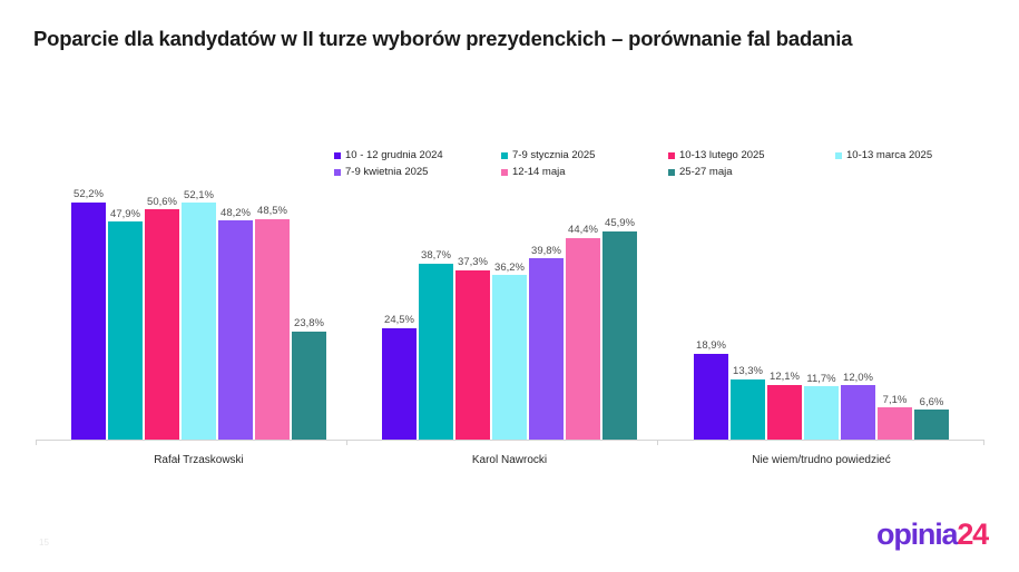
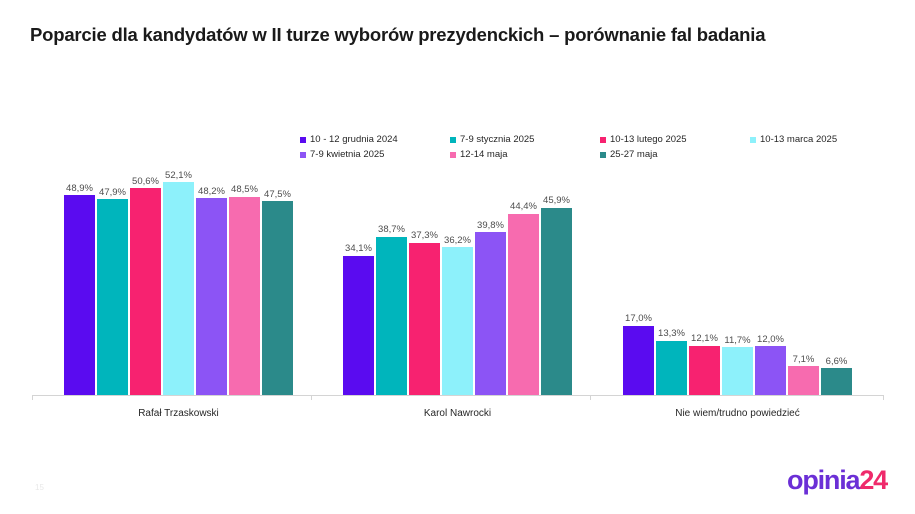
10 - 12 grudnia 2024/Rafał Trzaskowski: 52,2% -> 48,9%
25-27 maja/Rafał Trzaskowski: 23,8% -> 47,5%
10 - 12 grudnia 2024/Karol Nawrocki: 24,5% -> 34,1%
10 - 12 grudnia 2024/Nie wiem/trudno powiedzieć: 18,9% -> 17,0%
